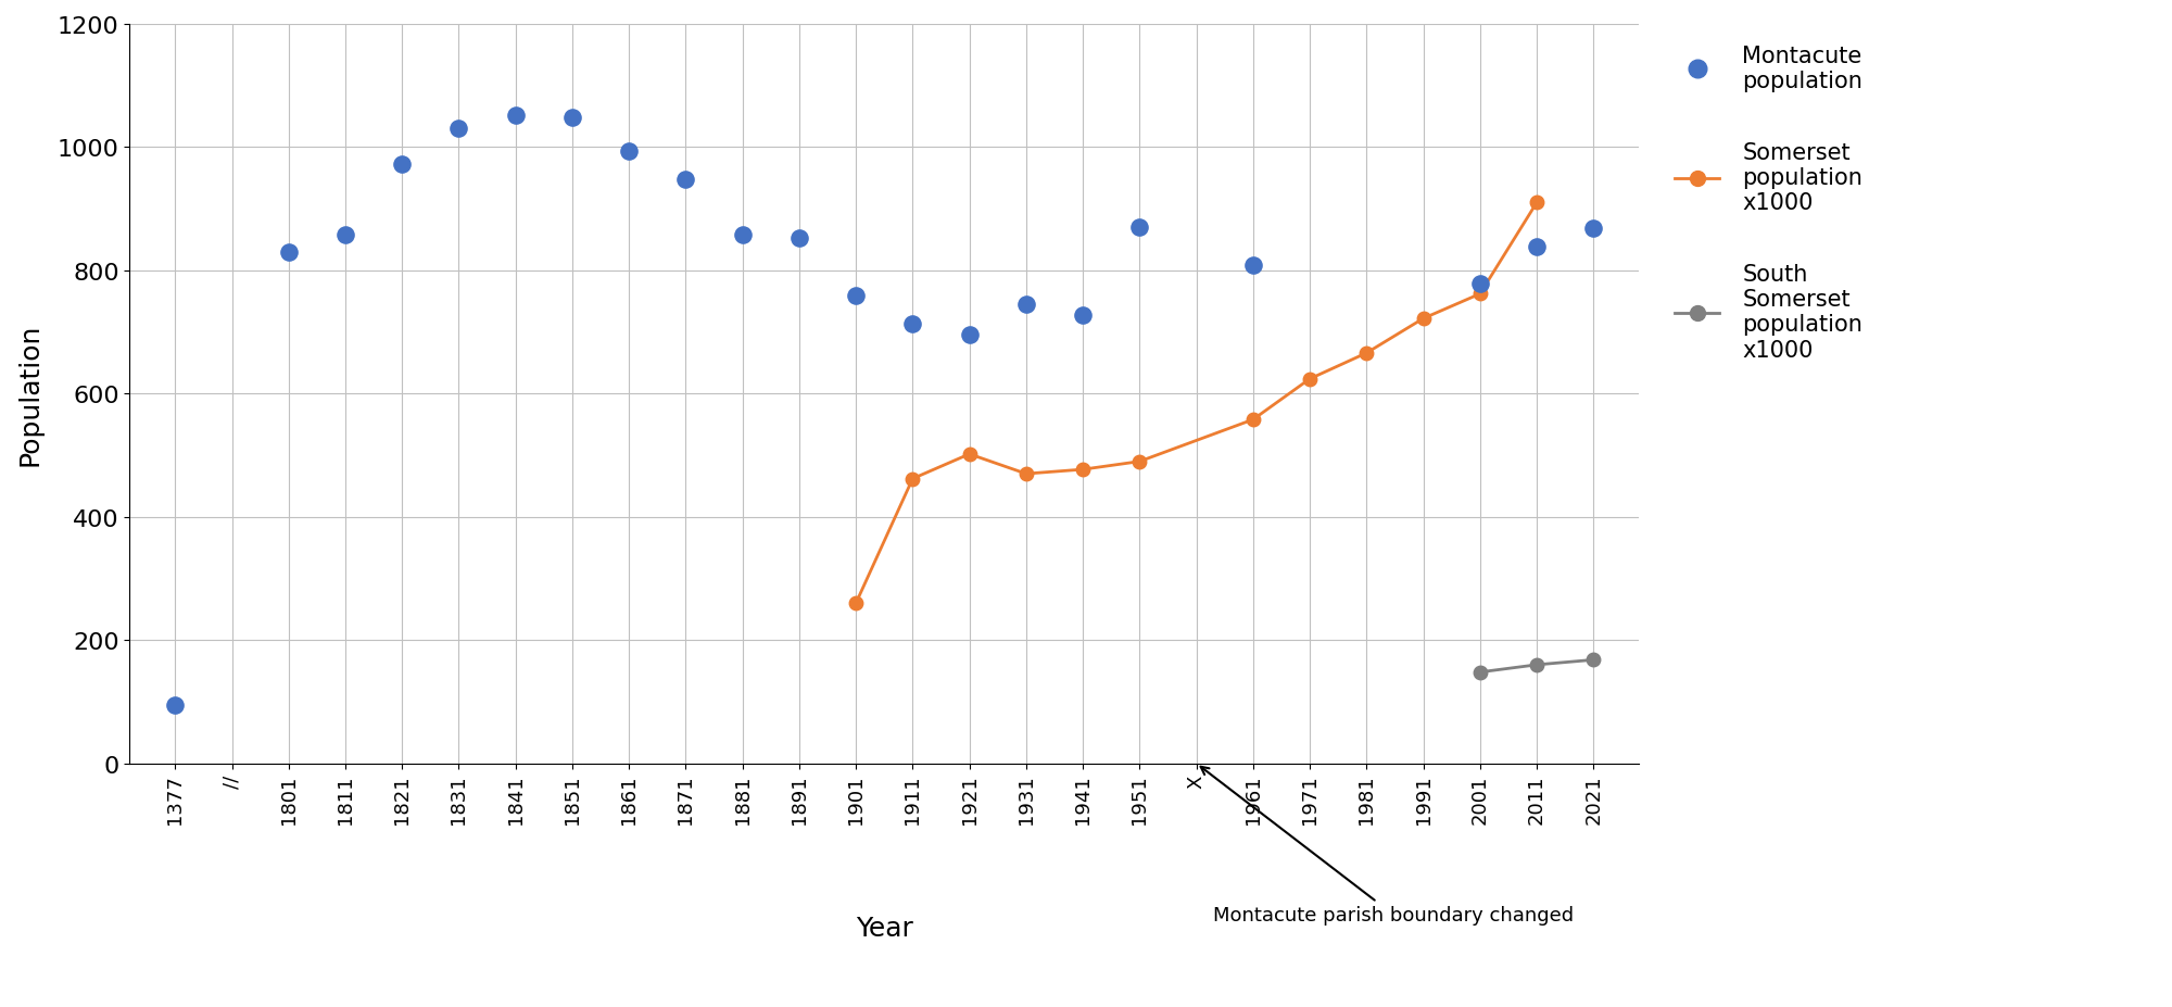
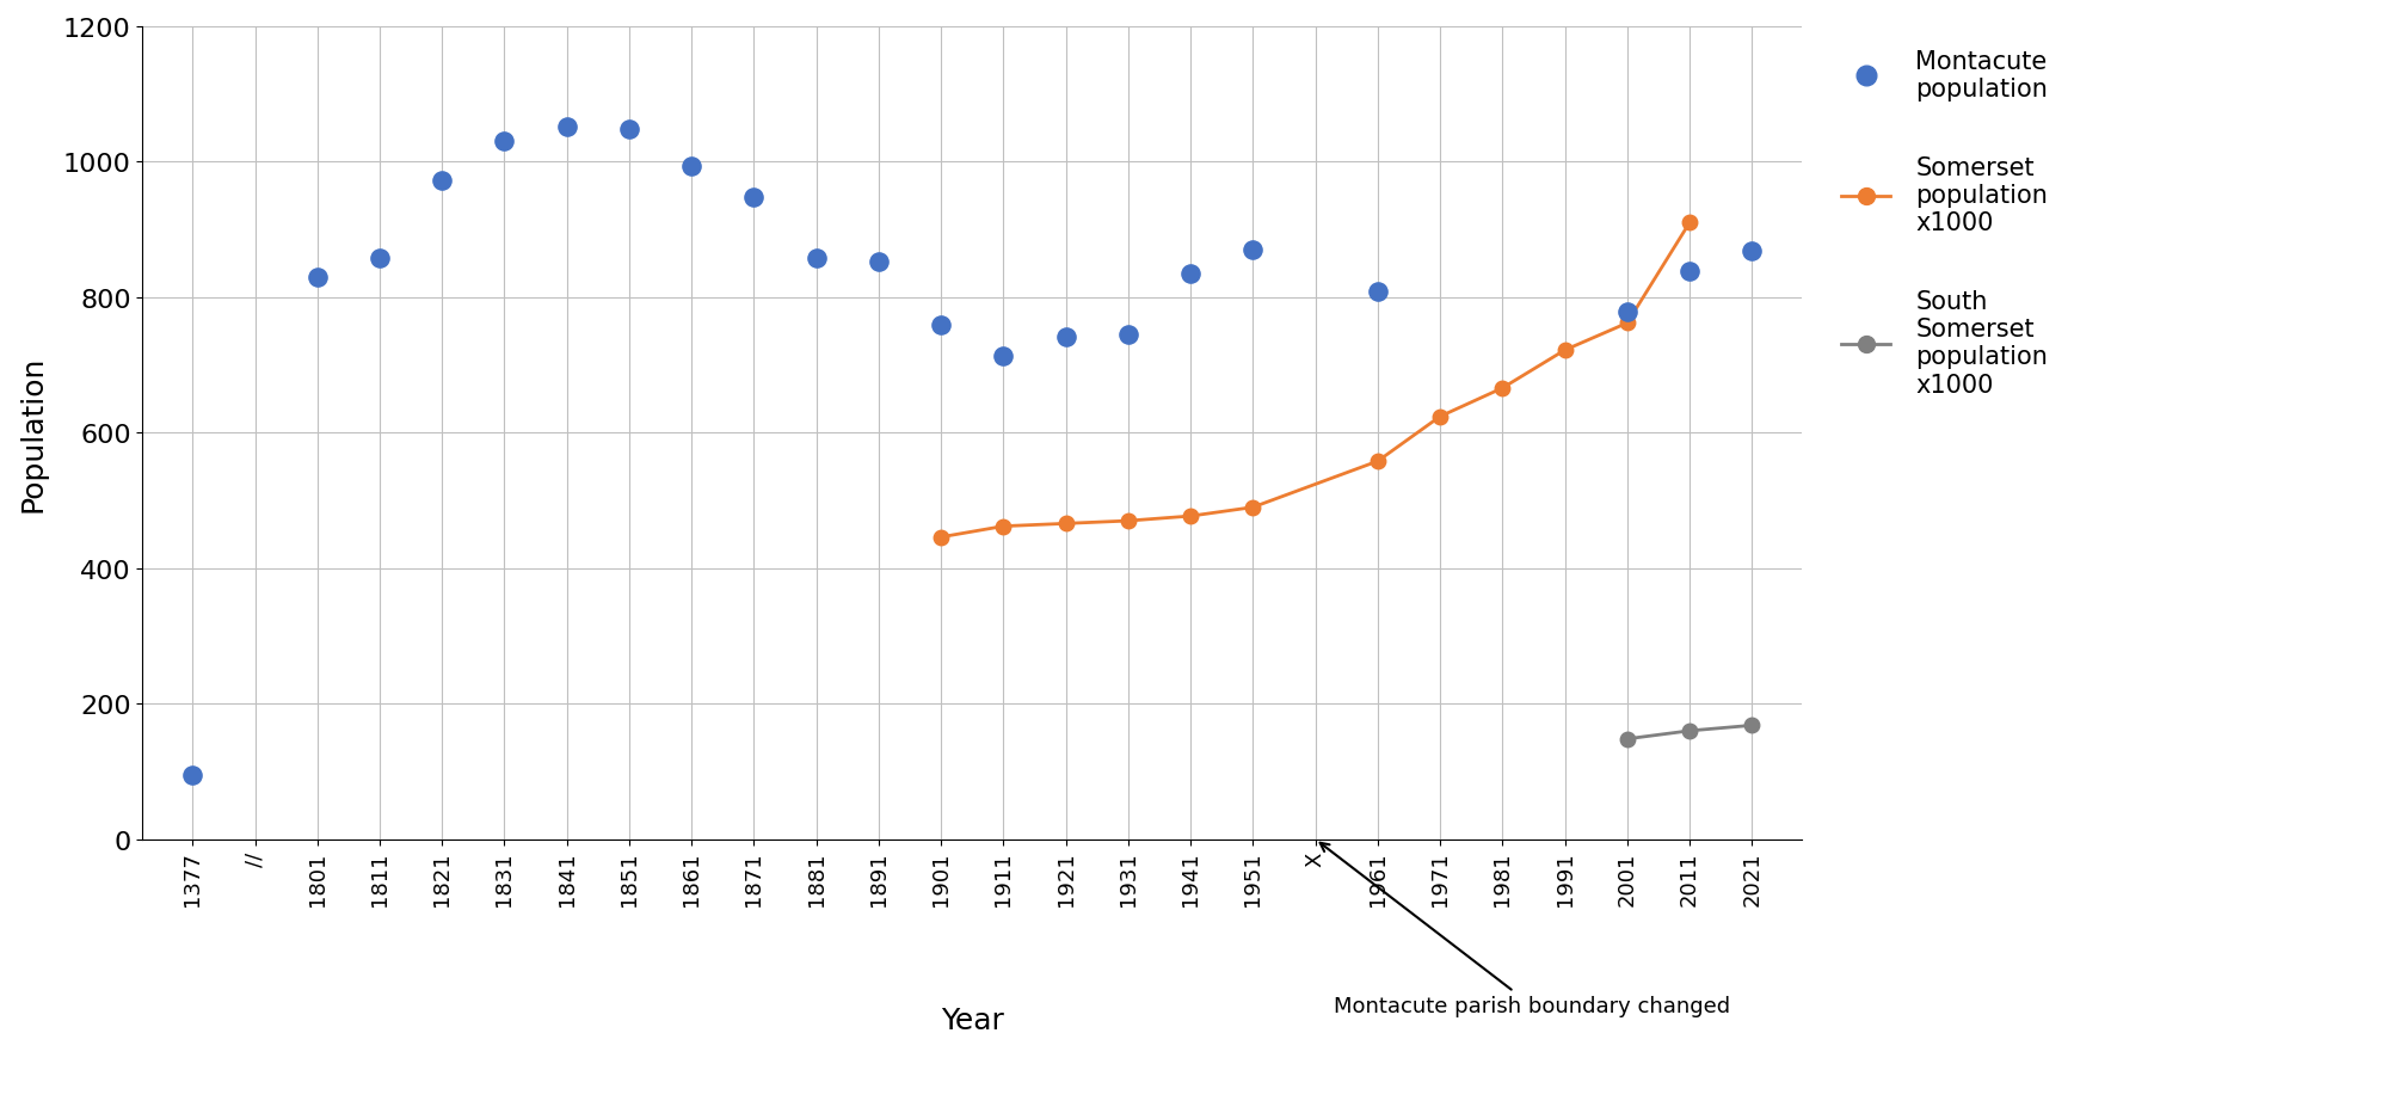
Somerset population x1000/1901: 260 -> 446
Montacute population/1921: 696 -> 742
Somerset population x1000/1921: 502 -> 466
Montacute population/1941: 728 -> 835
